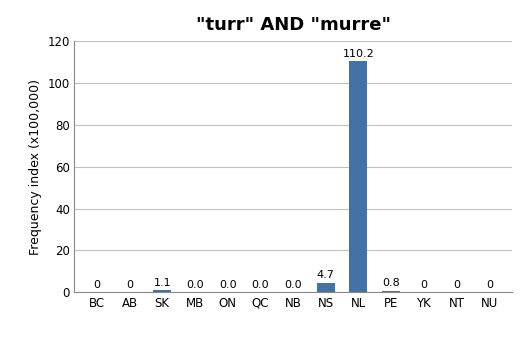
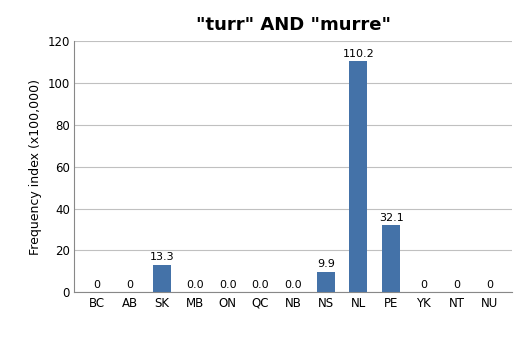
SK: 1.1 -> 13.3
NS: 4.7 -> 9.9
PE: 0.8 -> 32.1
